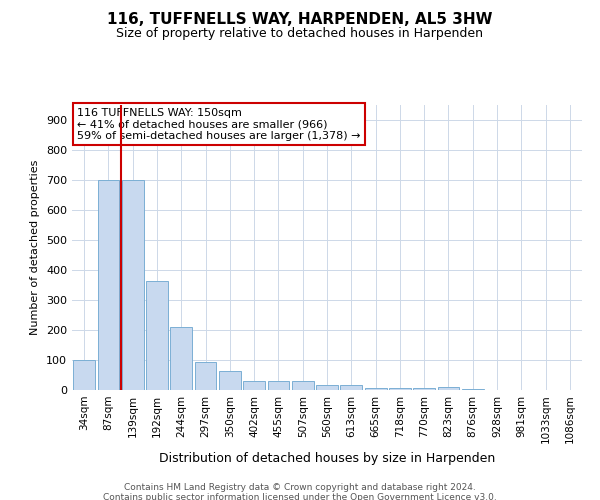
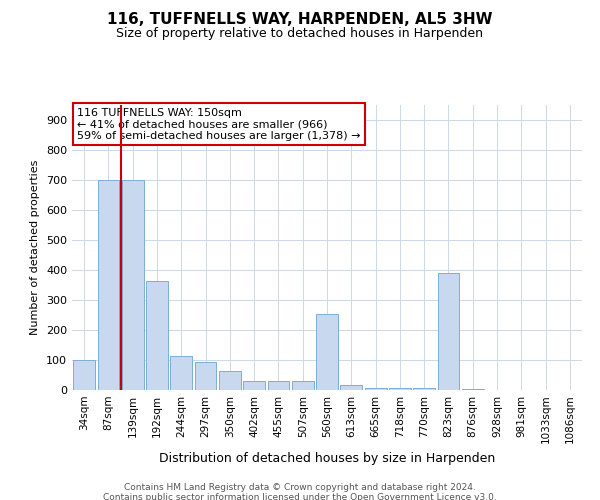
244sqm: 210 -> 115
560sqm: 18 -> 255
823sqm: 10 -> 390
